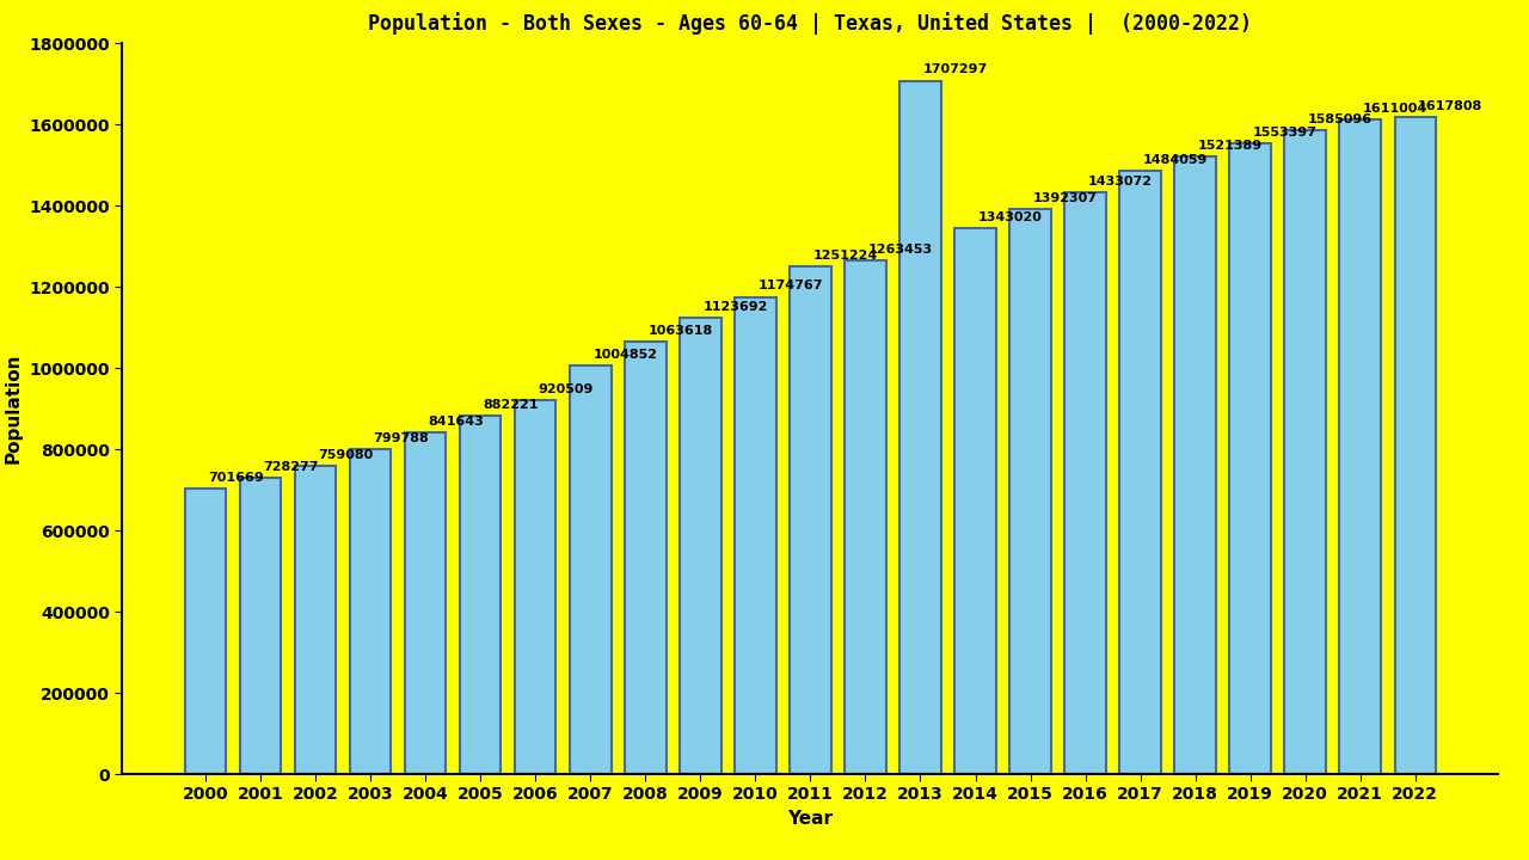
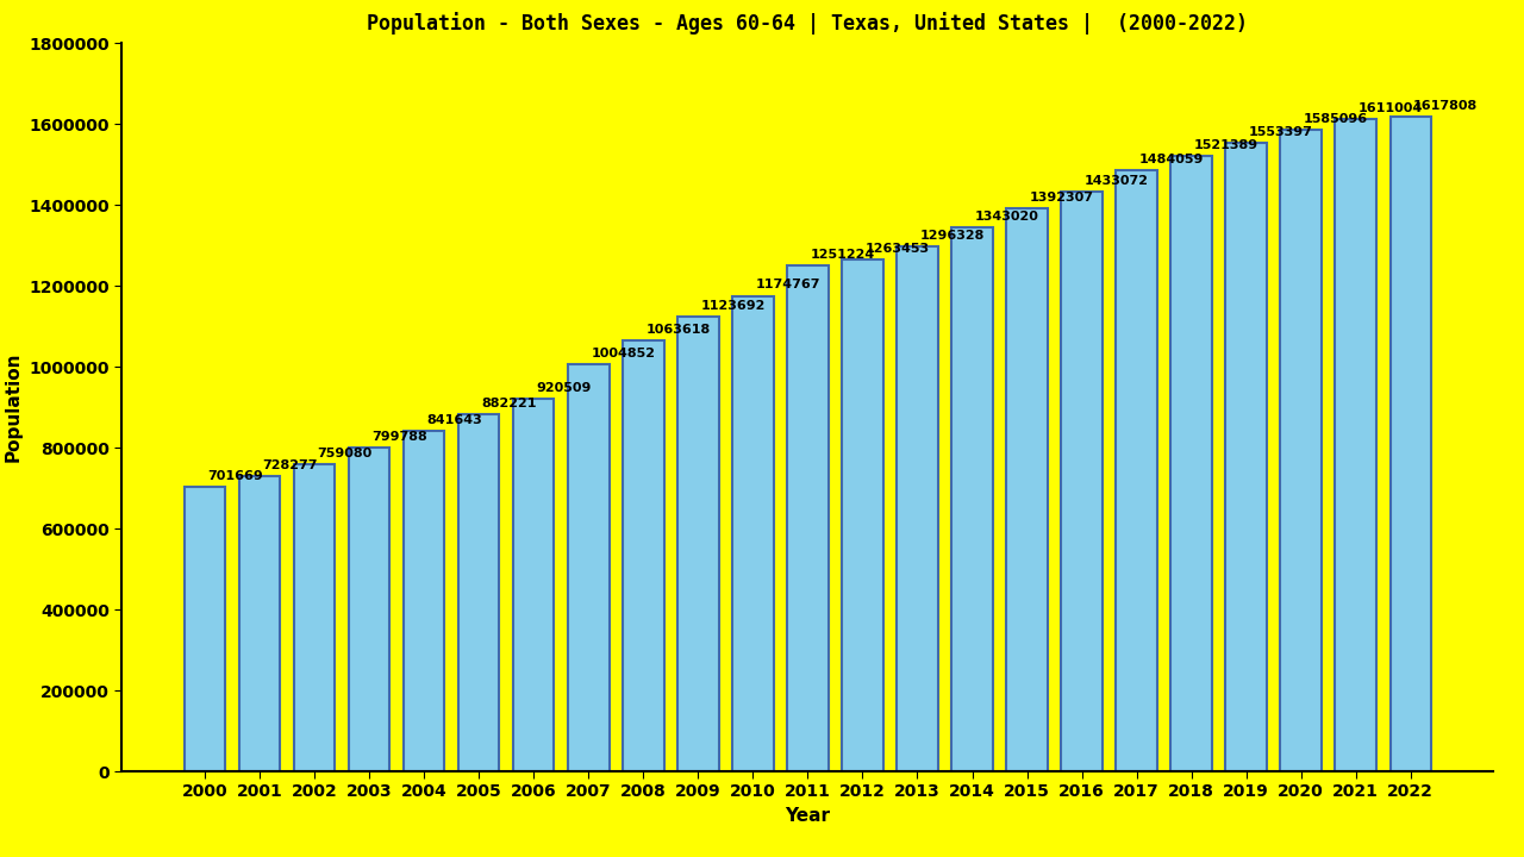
2013: 1707297 -> 1296328
